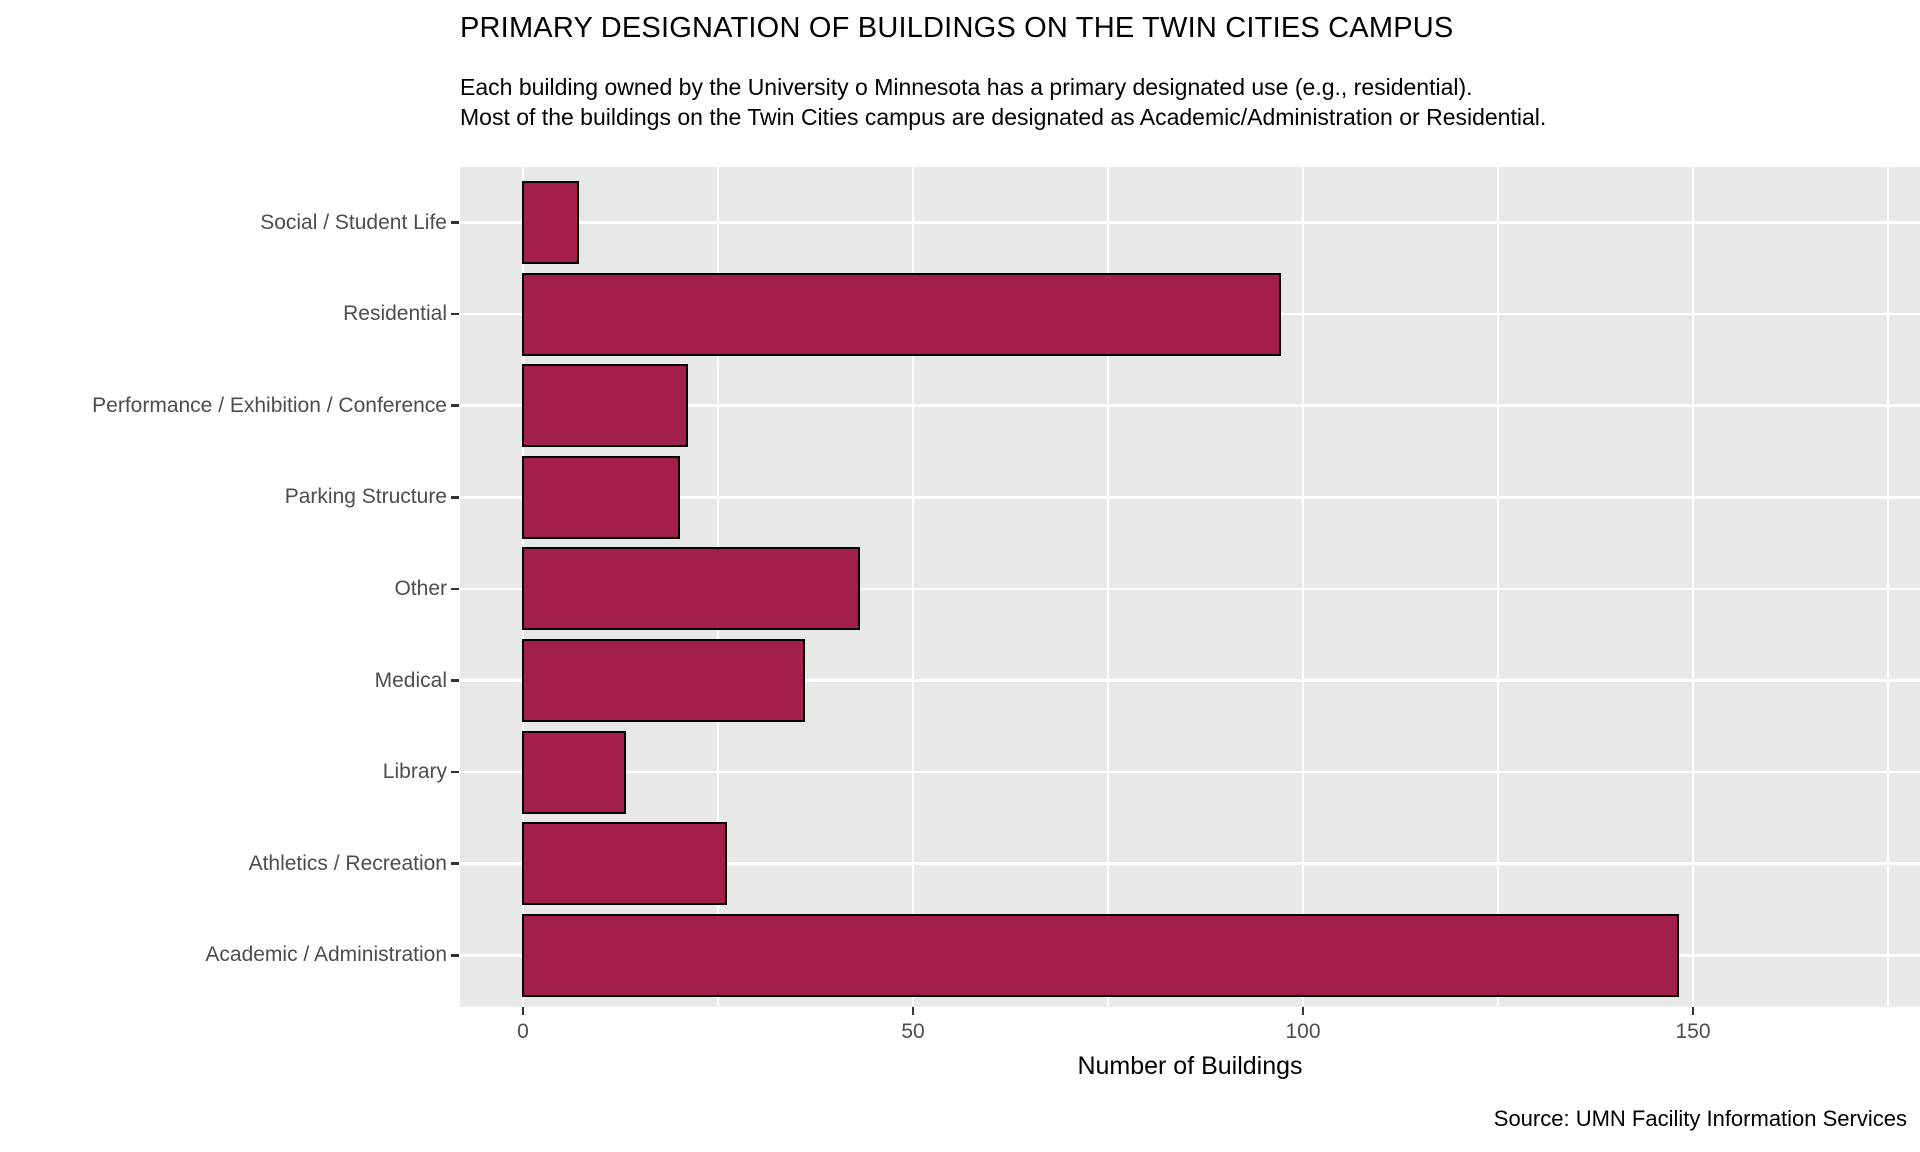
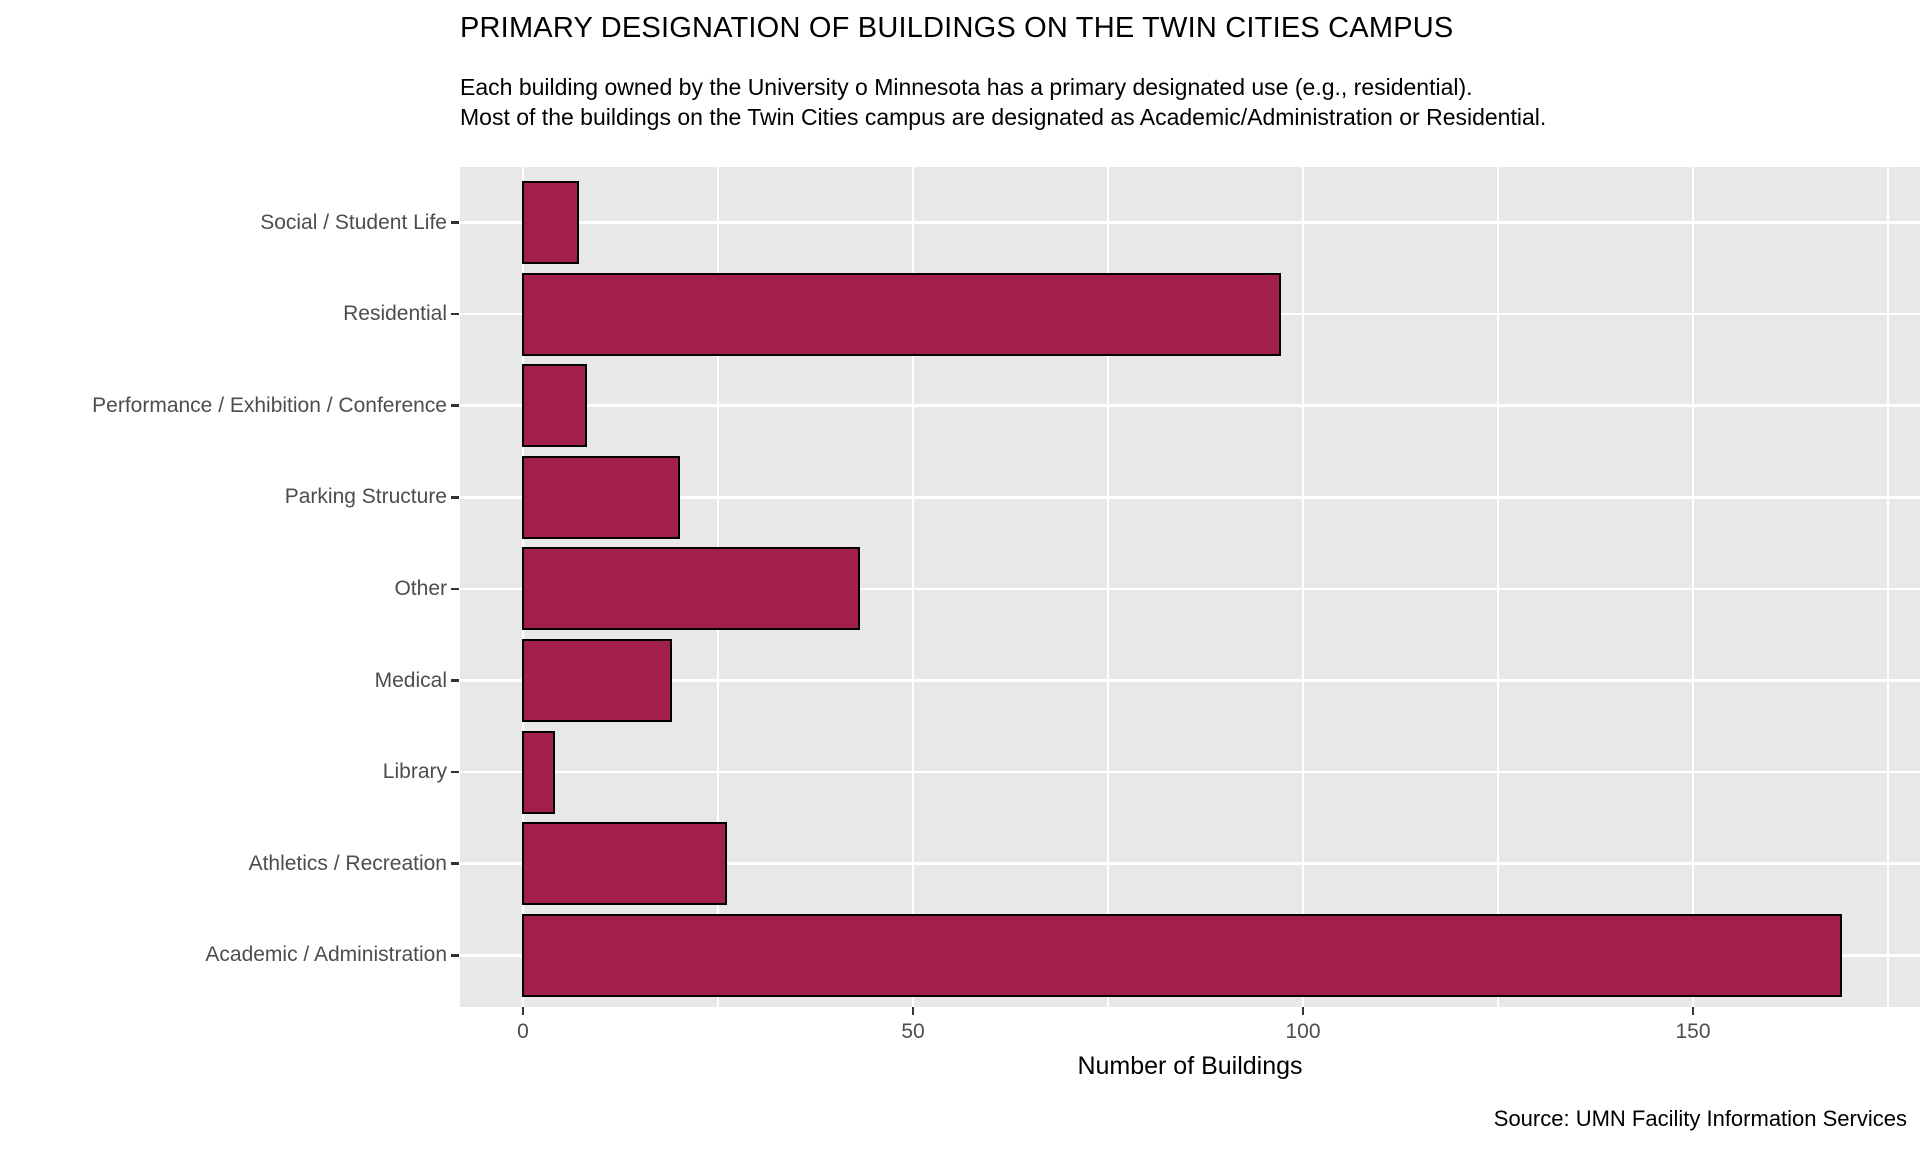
Performance / Exhibition / Conference: 21 -> 8
Medical: 36 -> 19
Library: 13 -> 4
Academic / Administration: 148 -> 169
